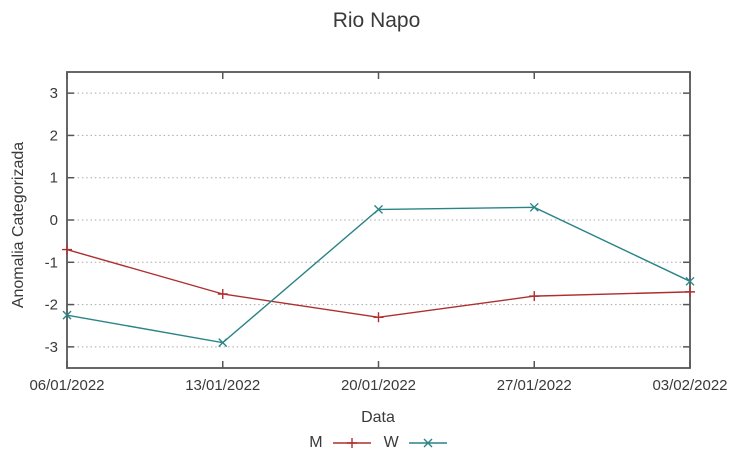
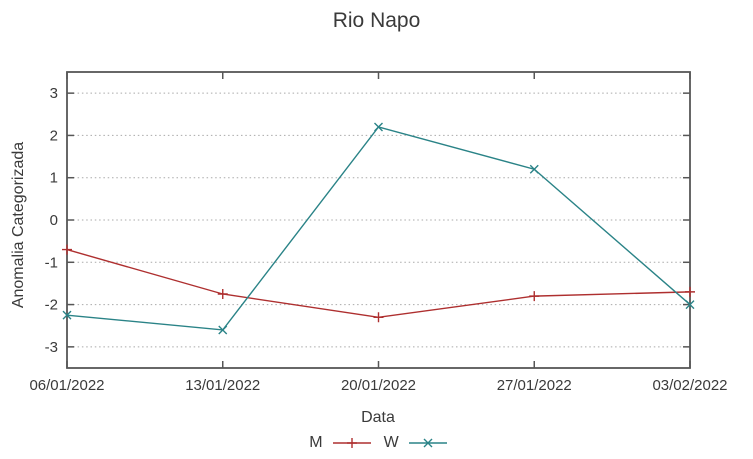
W/13/01/2022: -2.9 -> -2.6
W/20/01/2022: 0.2 -> 2.2
W/27/01/2022: 0.3 -> 1.2
W/03/02/2022: -1.4 -> -2.0
